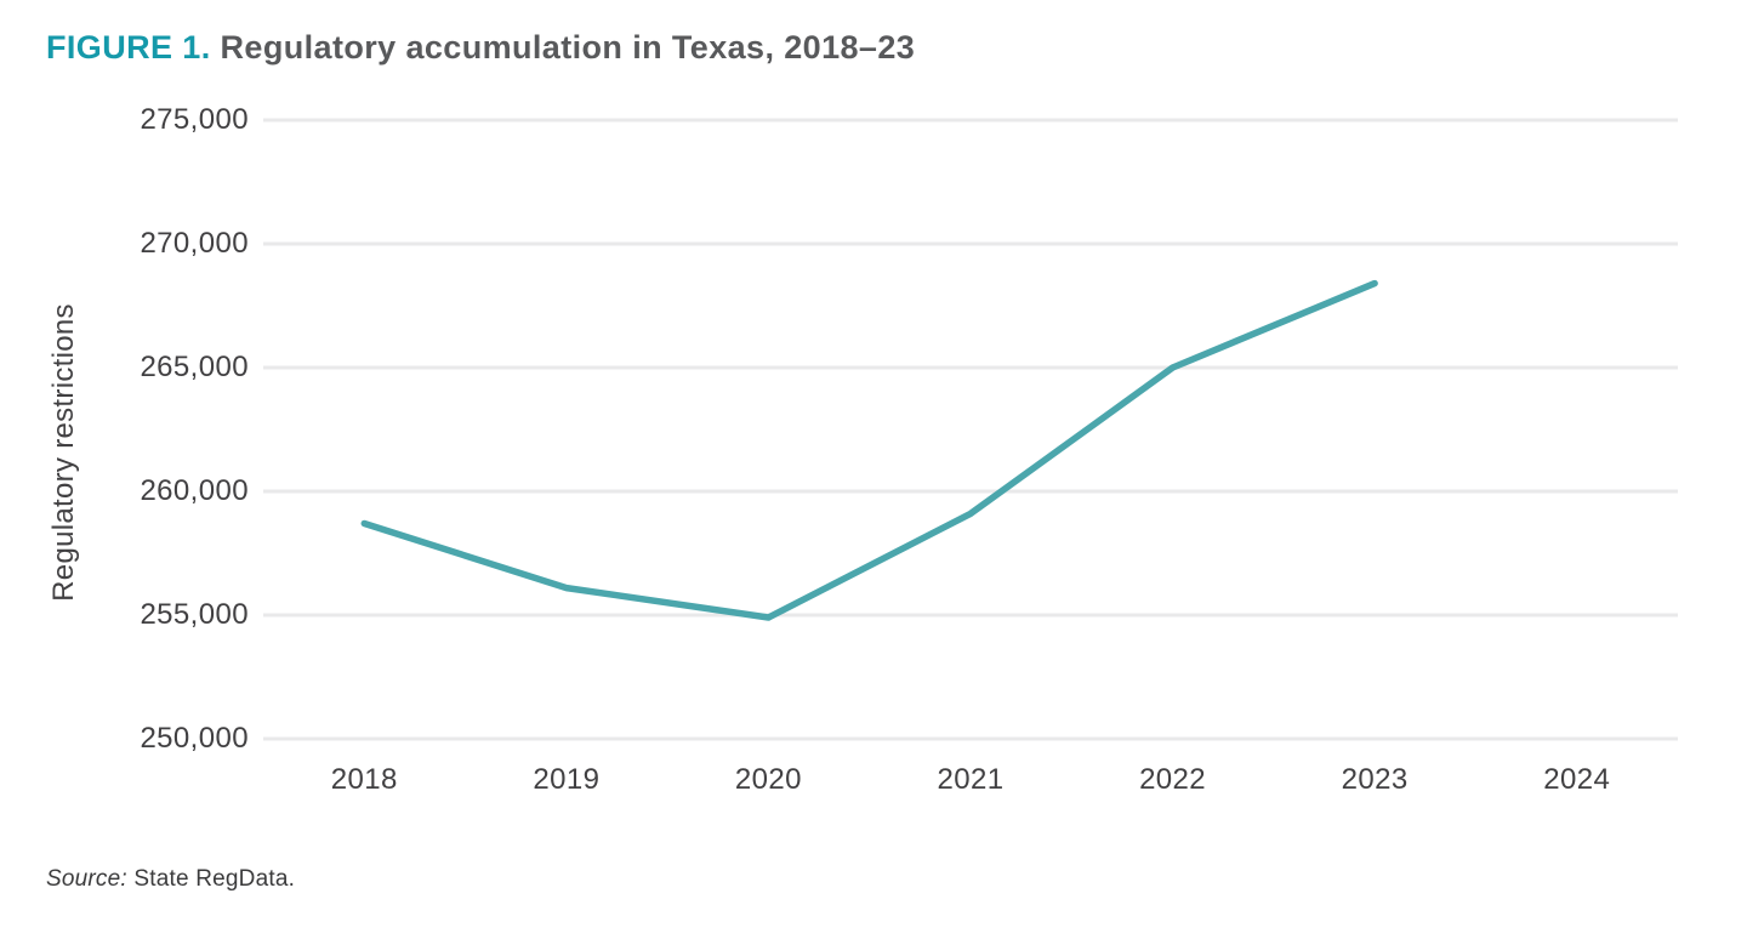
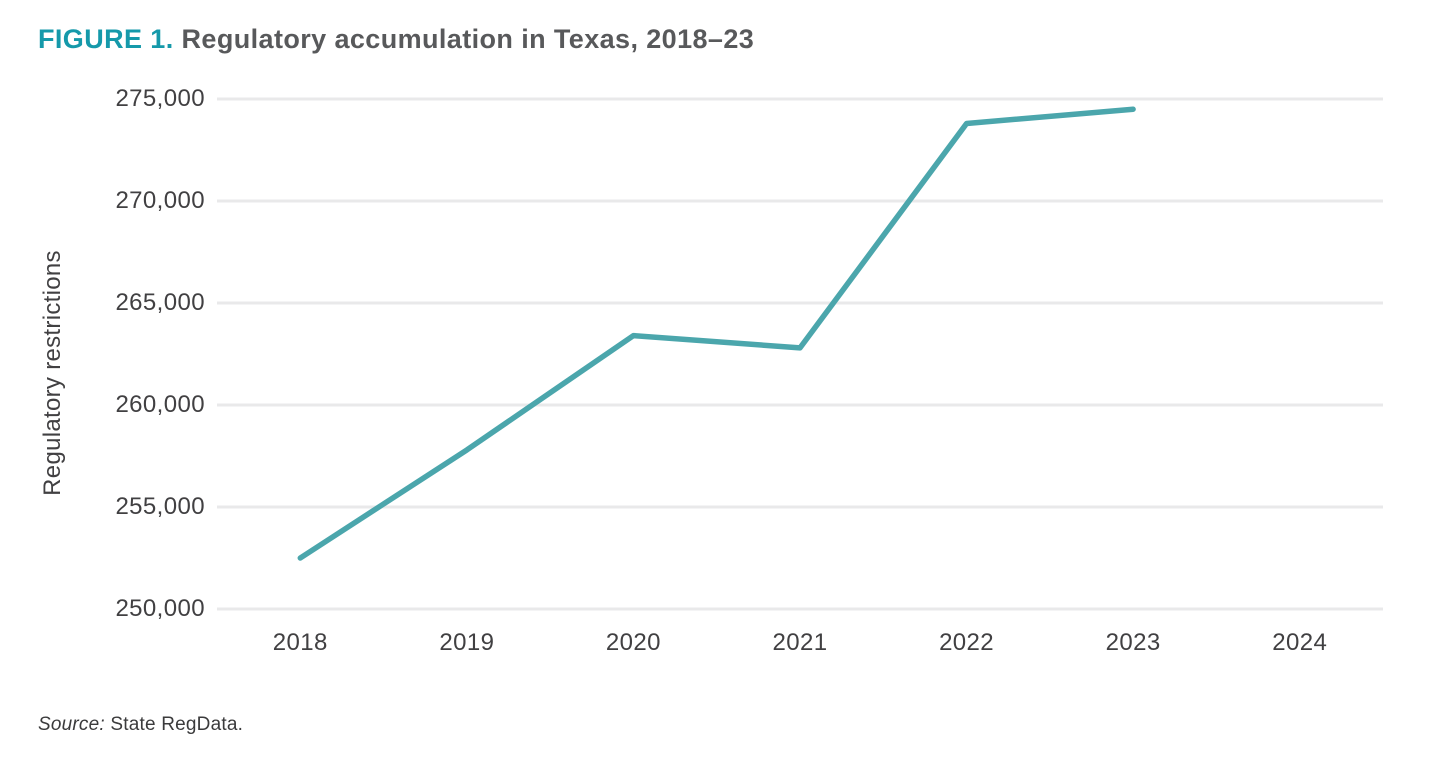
2018: 258700 -> 252500
2019: 256100 -> 257800
2020: 254900 -> 263400
2021: 259100 -> 262800
2022: 265000 -> 273800
2023: 268400 -> 274500
